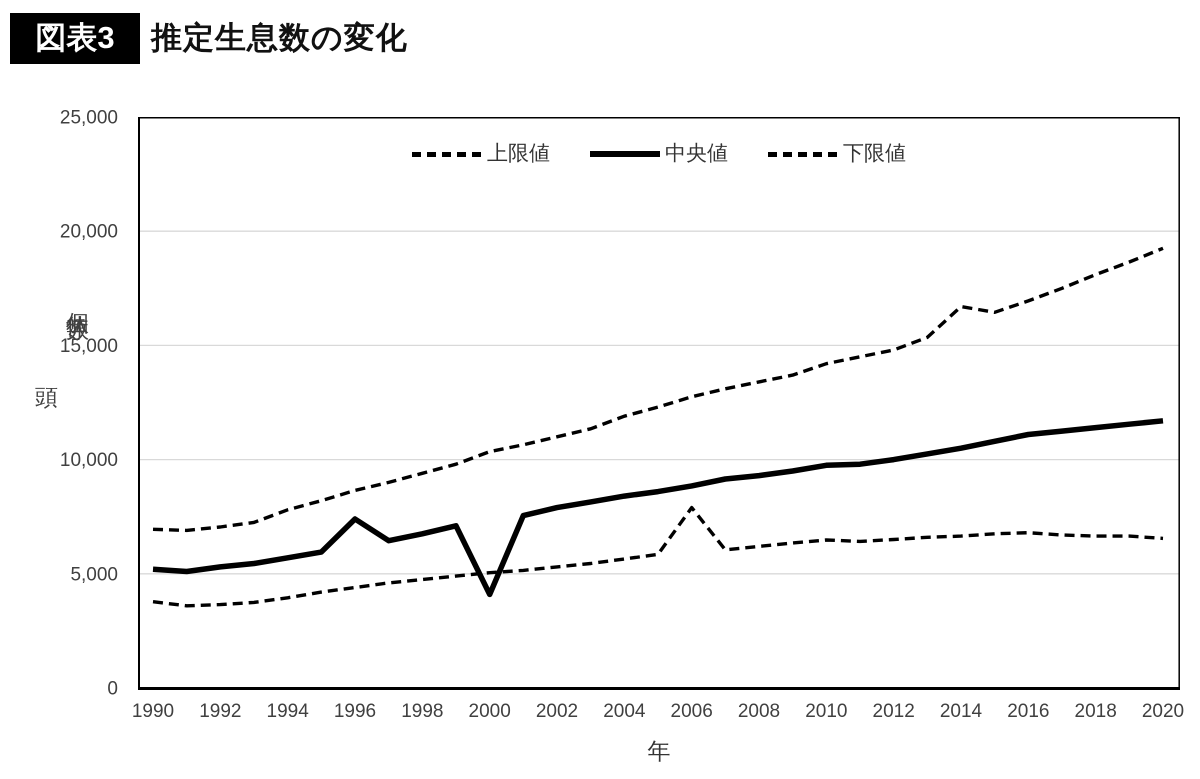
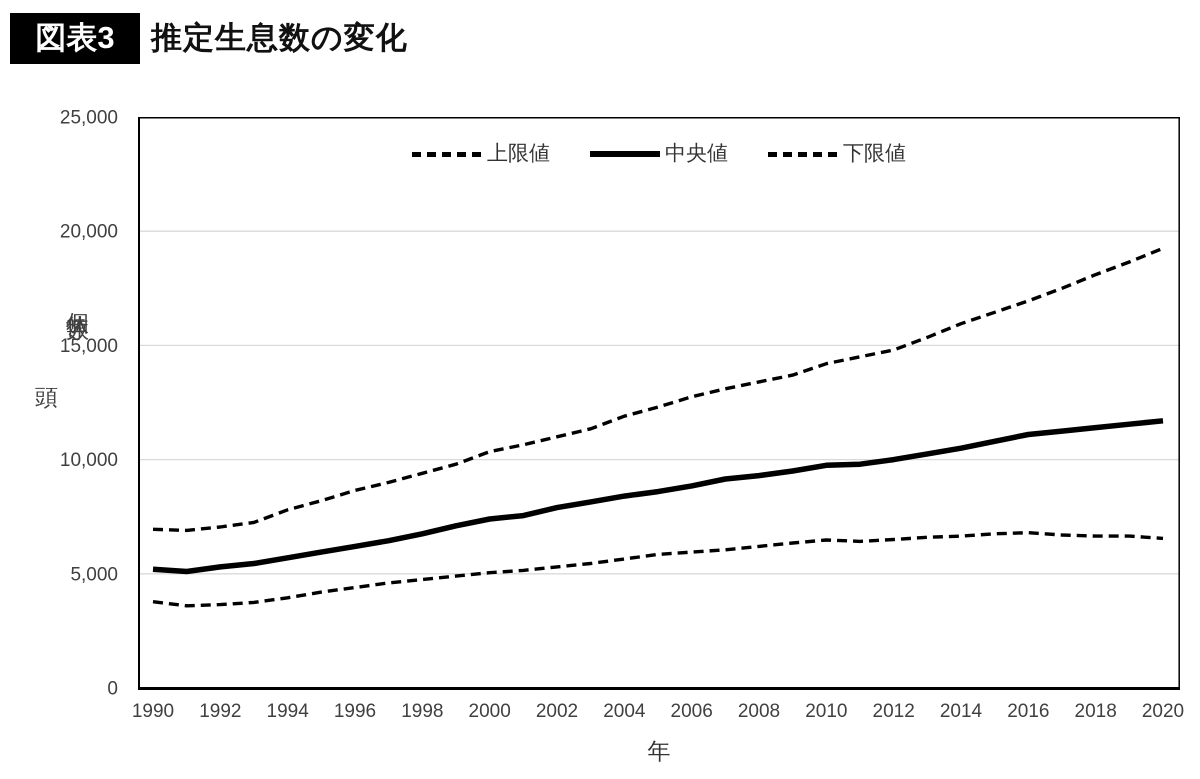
中央値/1996: 7400 -> 6200
中央値/2000: 4100 -> 7400
下限値/2006: 7900 -> 6000
上限値/2014: 16700 -> 16000
